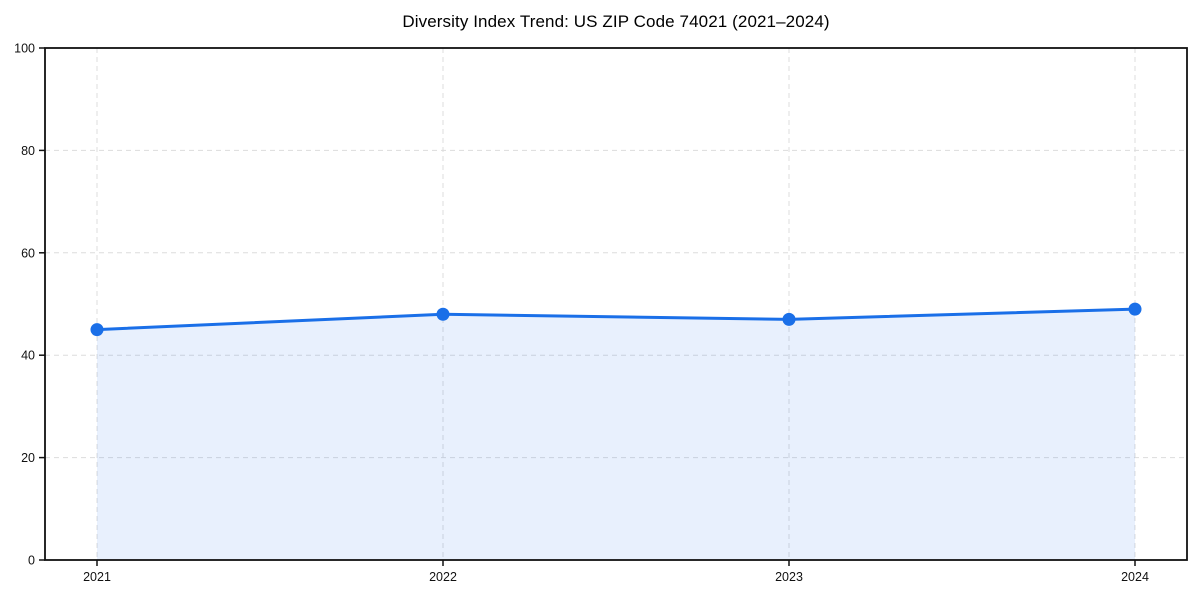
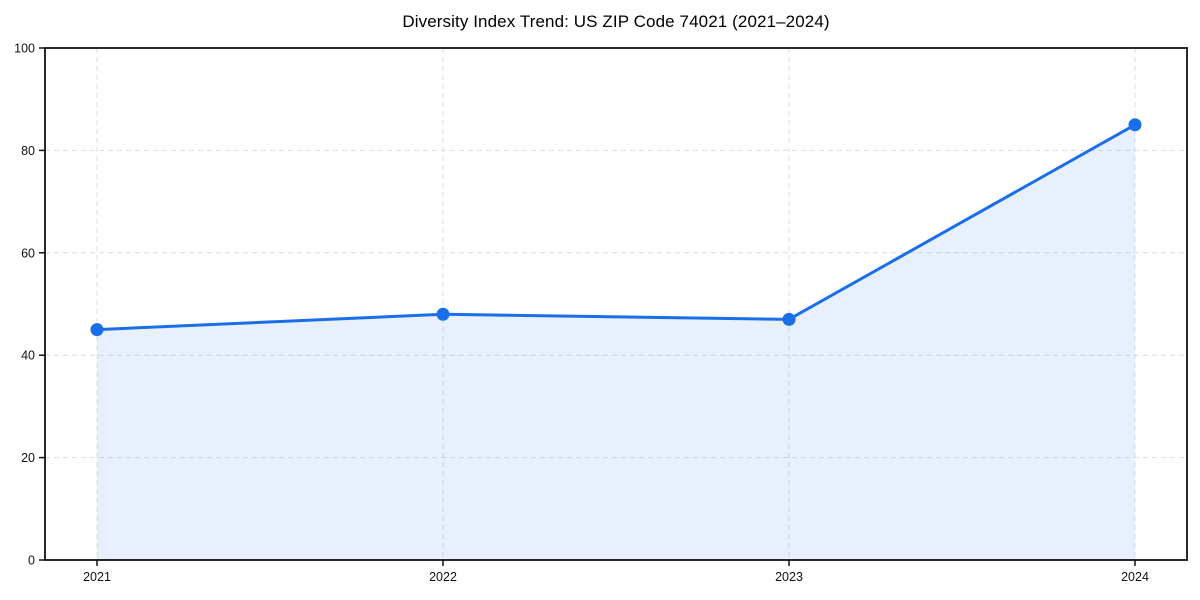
2024: 49 -> 85
